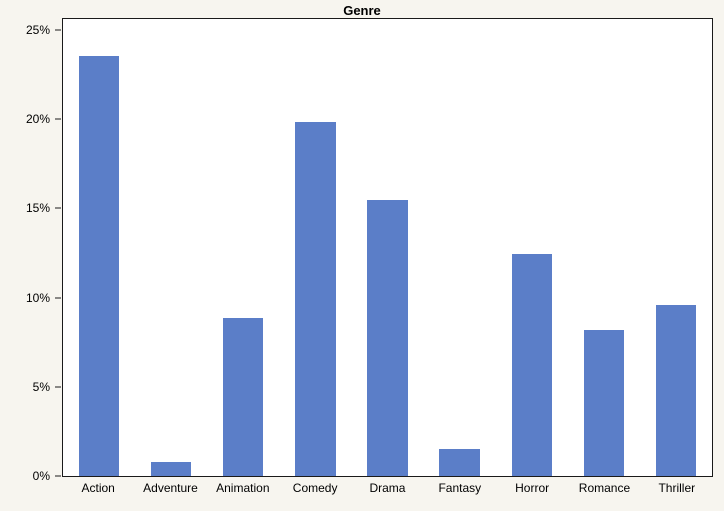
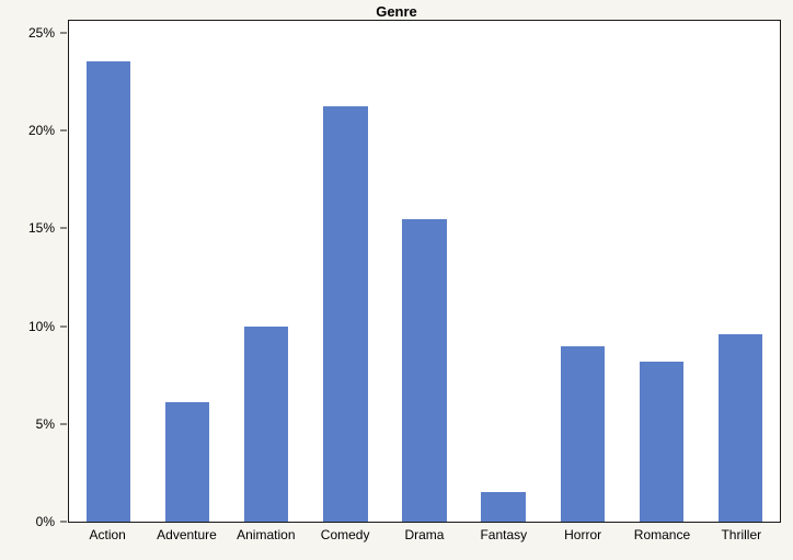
Adventure: 0.8% -> 6.1%
Animation: 8.9% -> 10.0%
Comedy: 19.9% -> 21.3%
Horror: 12.5% -> 9.0%
